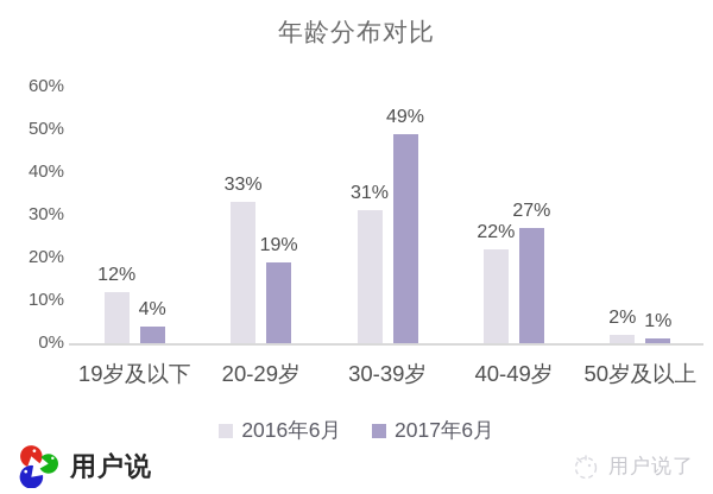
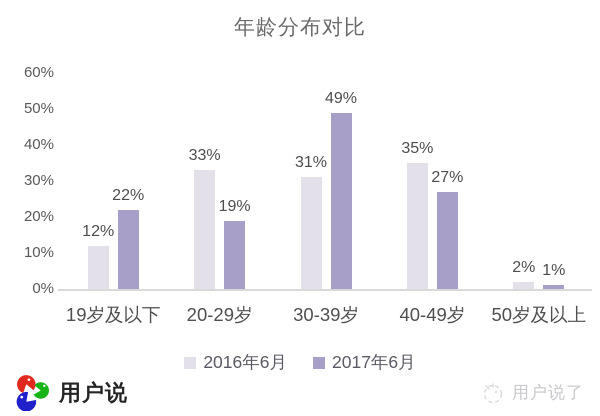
2017年6月/19岁及以下: 4% -> 22%
2016年6月/40-49岁: 22% -> 35%
